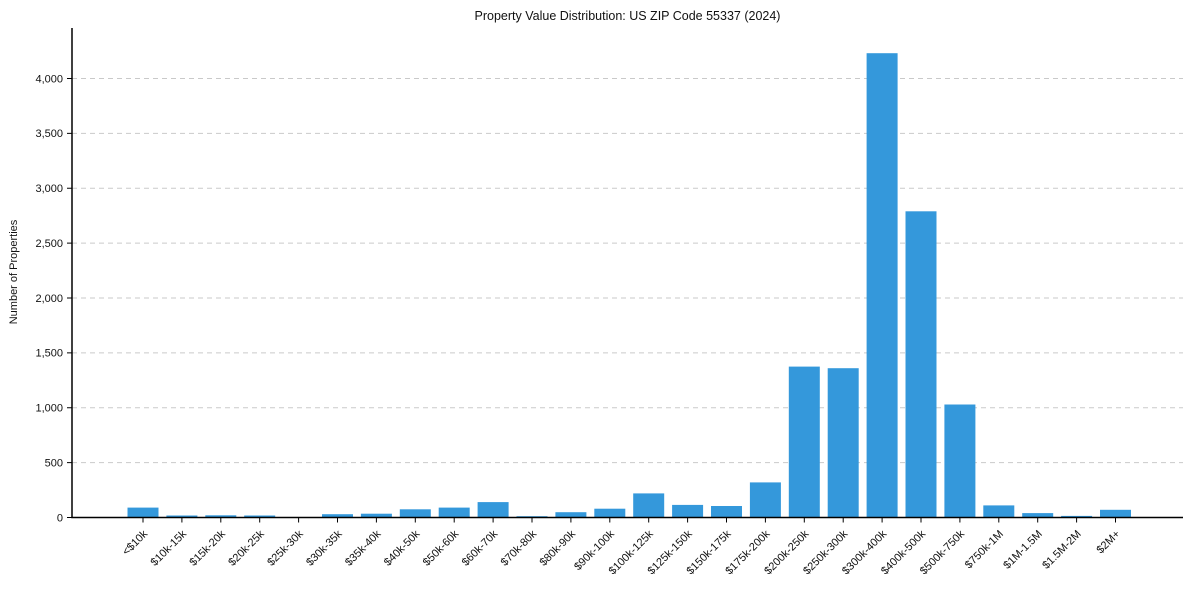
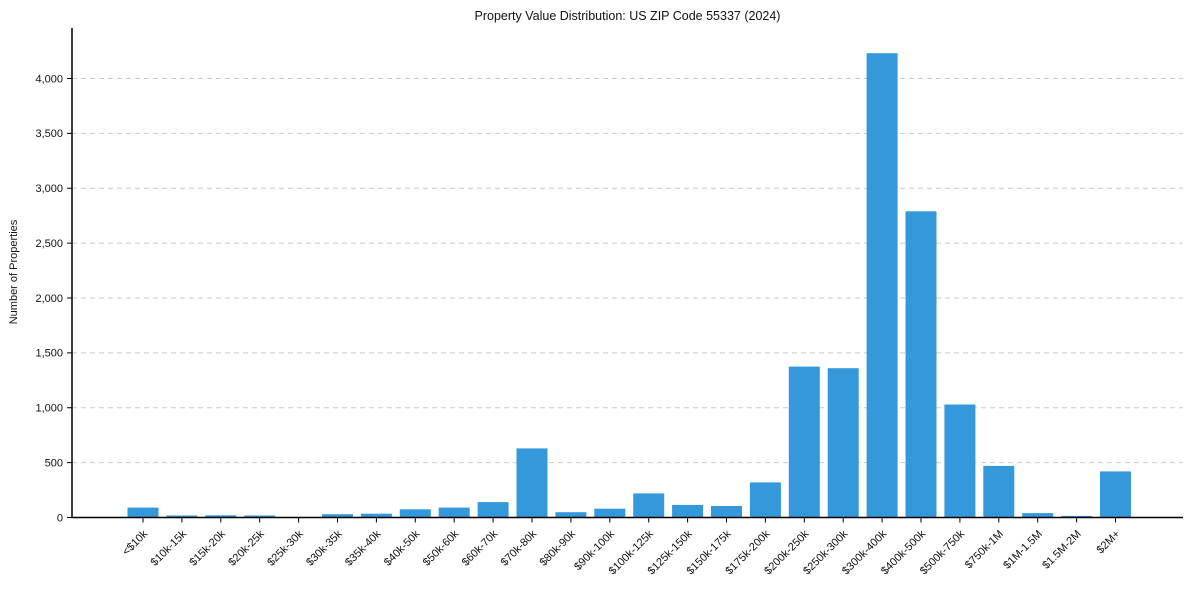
$70k-80k: 10 -> 630
$750k-1M: 110 -> 470
$2M+: 70 -> 420
